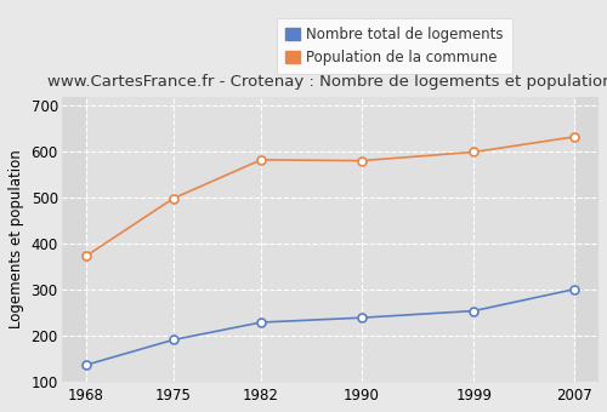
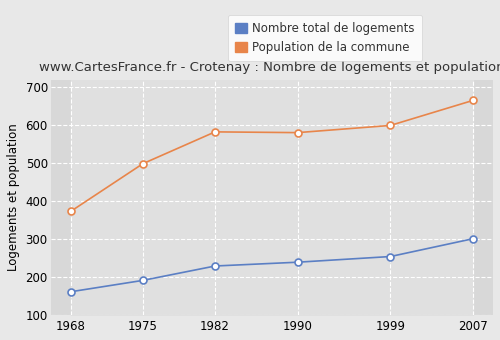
Nombre total de logements/1968: 135 -> 160
Population de la commune/2007: 632 -> 665
